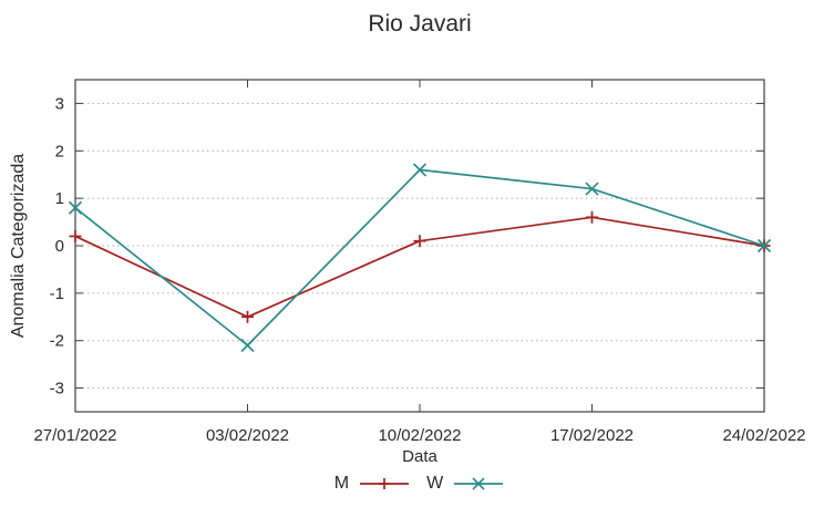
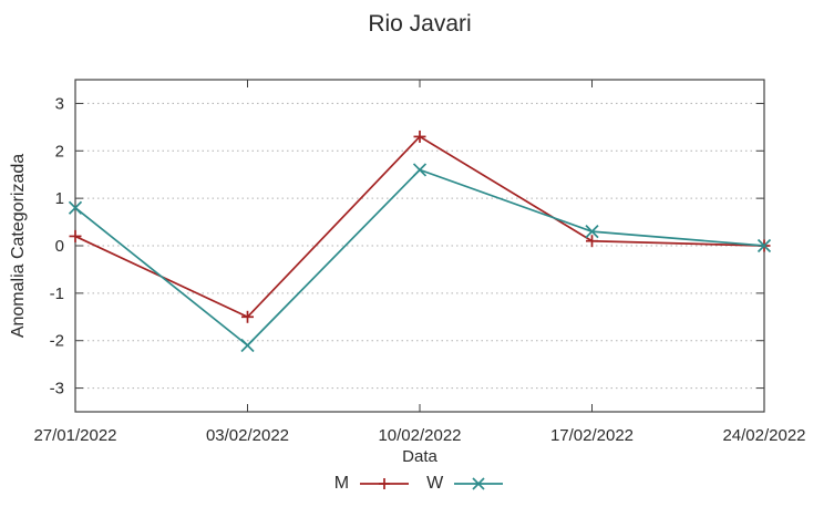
M/10/02/2022: 0.1 -> 2.3
M/17/02/2022: 0.6 -> 0.1
W/17/02/2022: 1.2 -> 0.3
